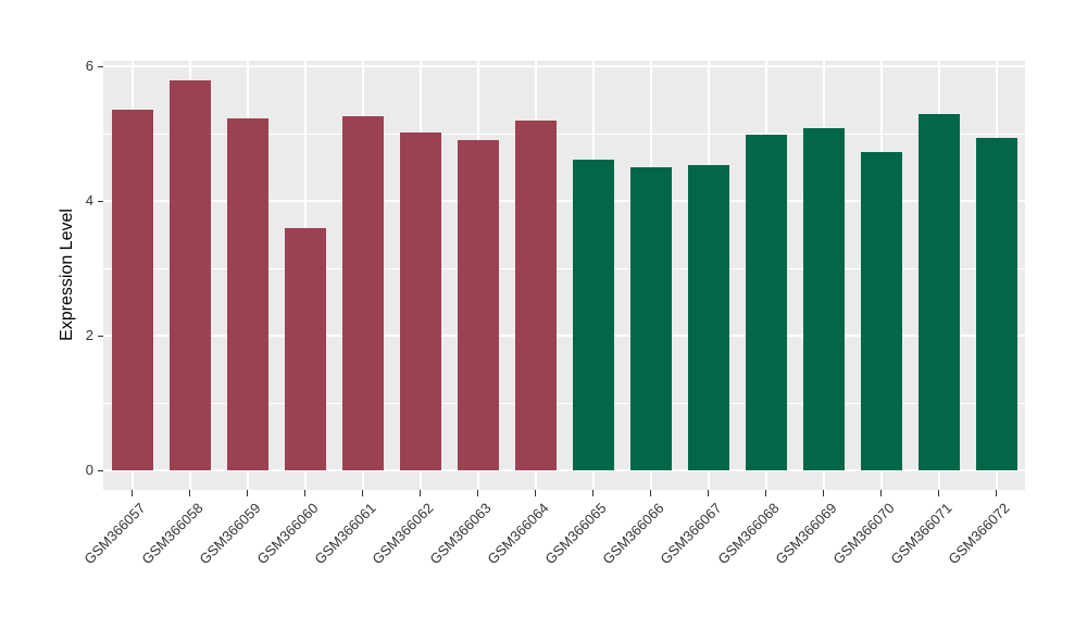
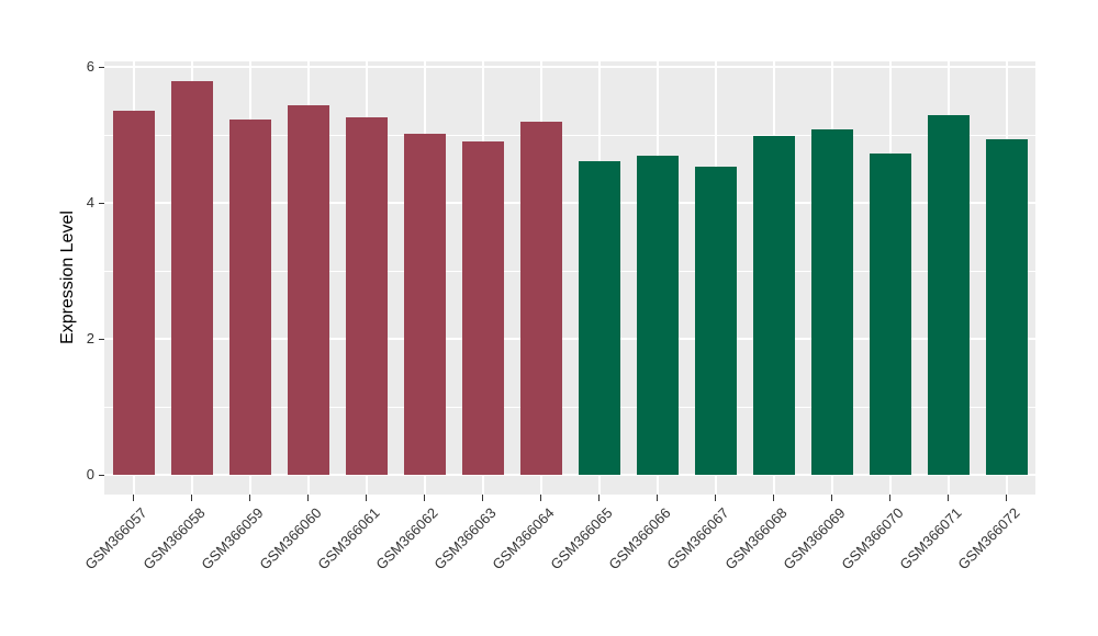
GSM366060: 3.6 -> 5.4
GSM366066: 4.5 -> 4.7
